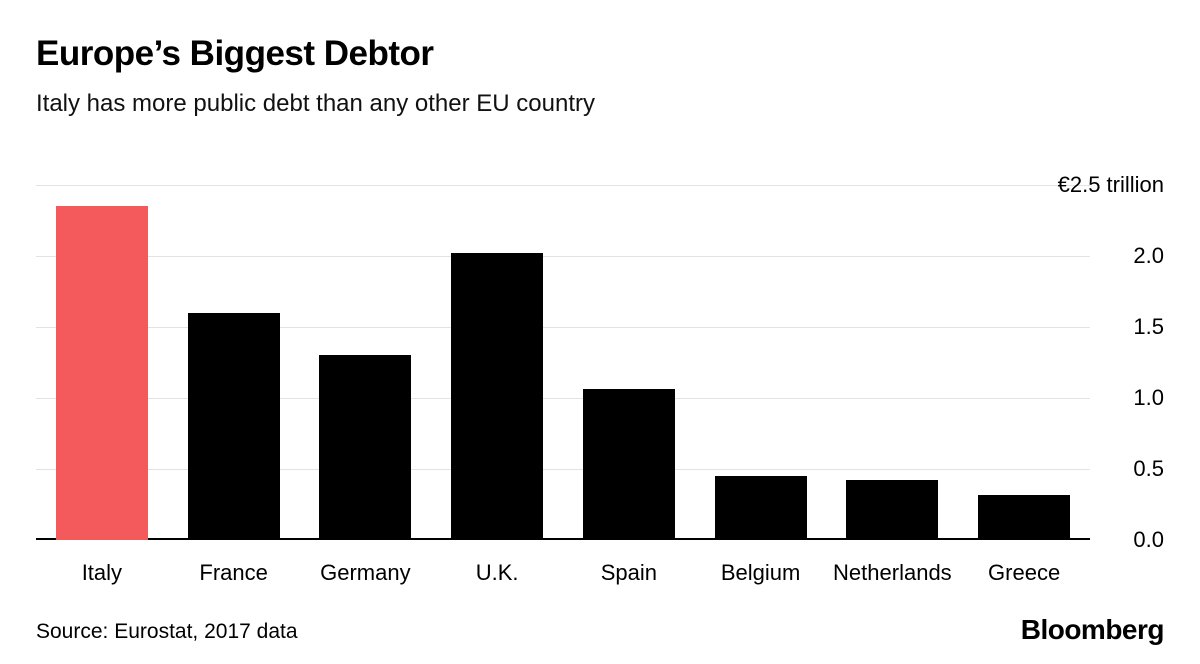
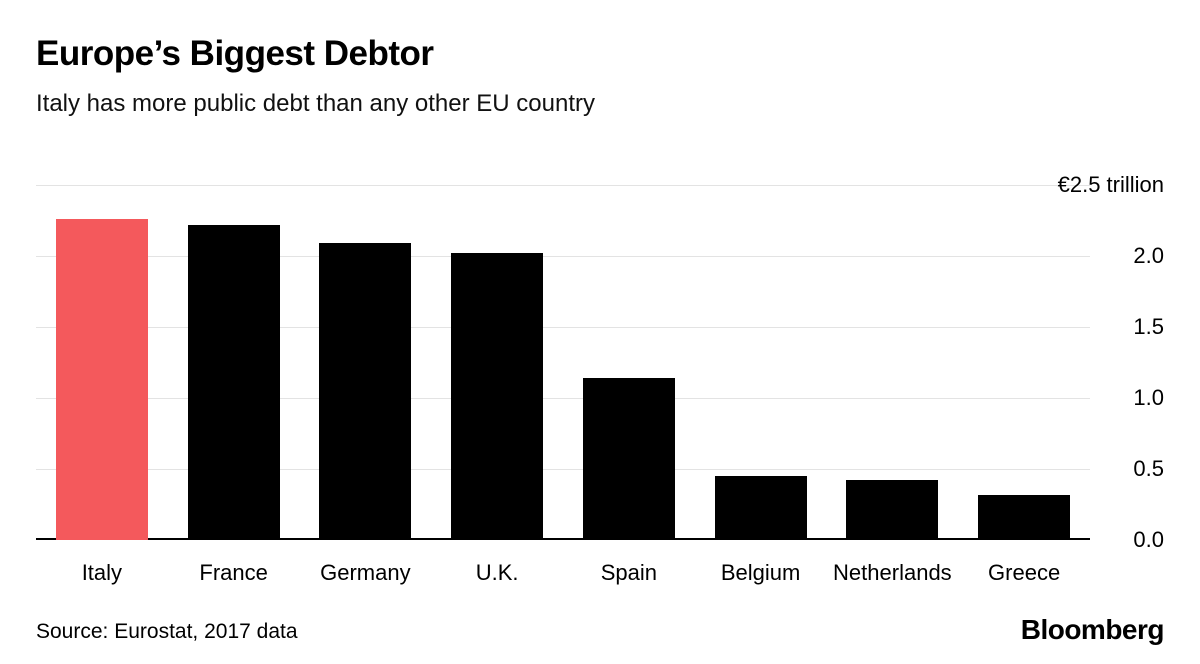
Italy: 2.35 -> 2.26
France: 1.60 -> 2.22
Germany: 1.30 -> 2.09
Spain: 1.06 -> 1.14
